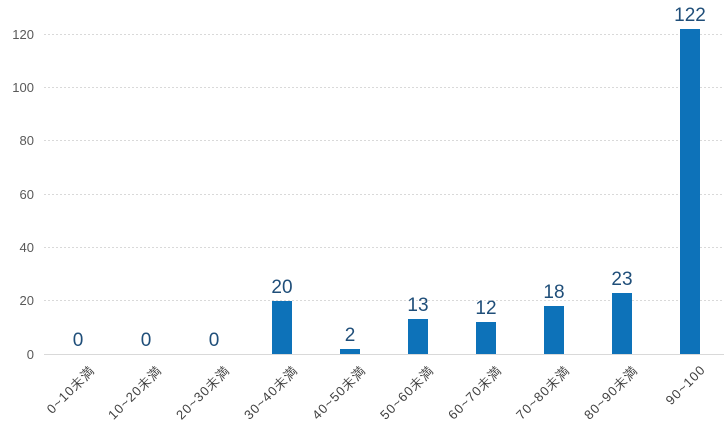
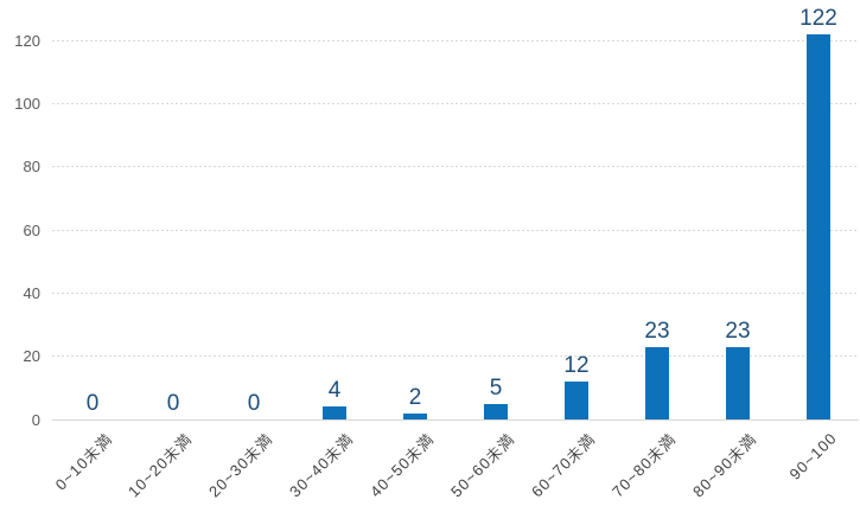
30~40未満: 20 -> 4
50~60未満: 13 -> 5
70~80未満: 18 -> 23
